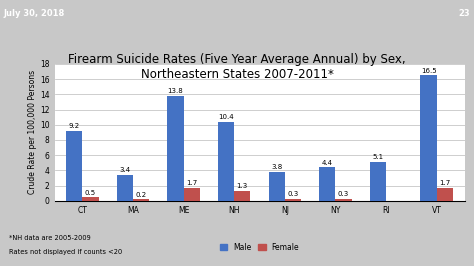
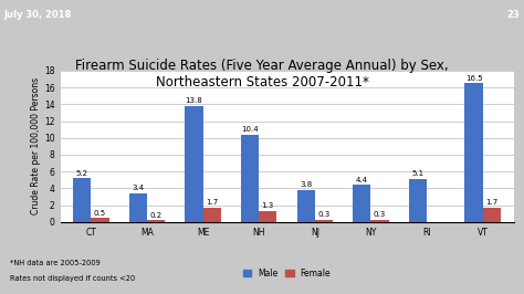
Male/CT: 9.2 -> 5.2
